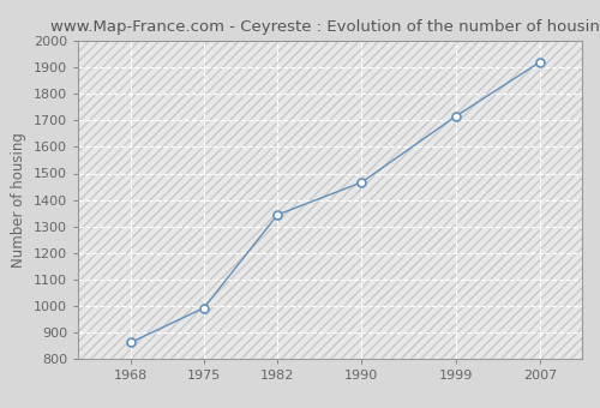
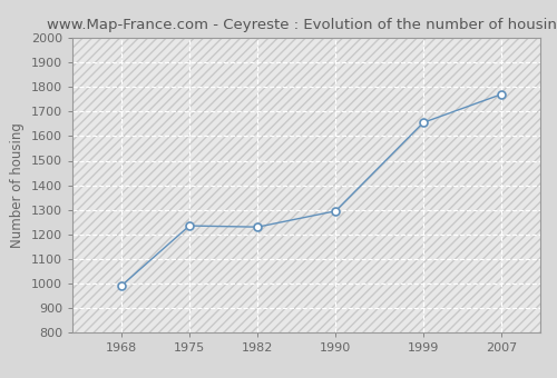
1968: 862 -> 990
1975: 993 -> 1235
1982: 1344 -> 1230
1990: 1466 -> 1295
1999: 1716 -> 1655
2007: 1920 -> 1770
